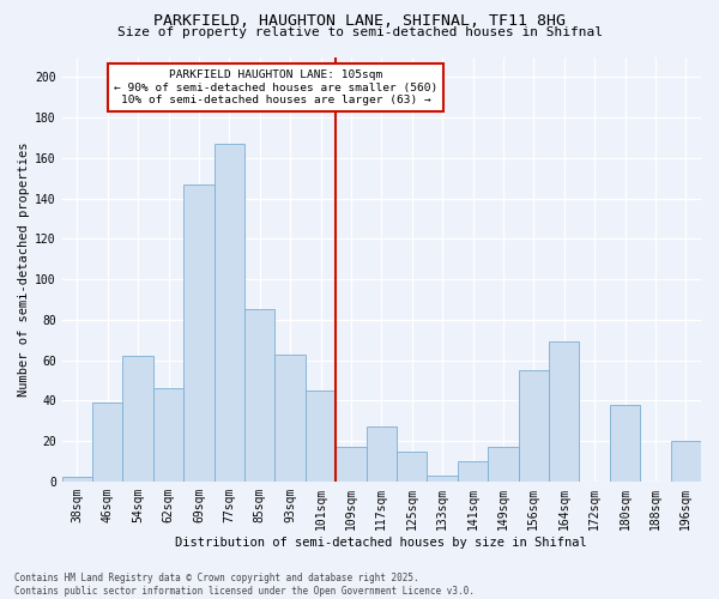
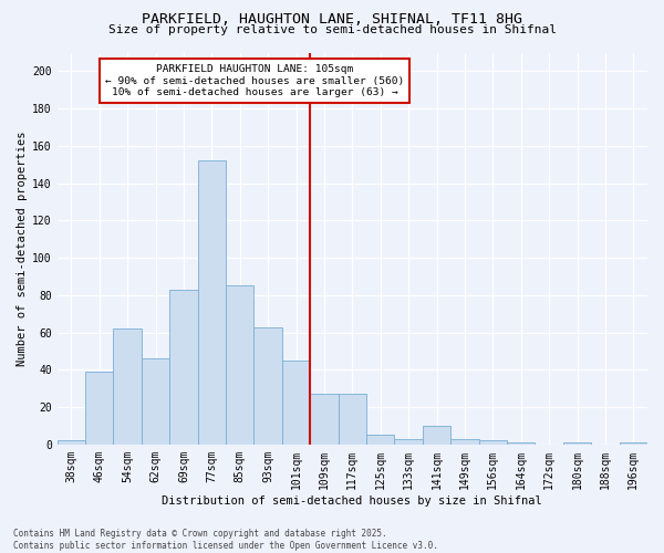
69sqm: 147 -> 83
77sqm: 167 -> 152
109sqm: 17 -> 27
125sqm: 15 -> 5
149sqm: 17 -> 3
156sqm: 55 -> 2
164sqm: 69 -> 1
180sqm: 38 -> 1
196sqm: 20 -> 1
